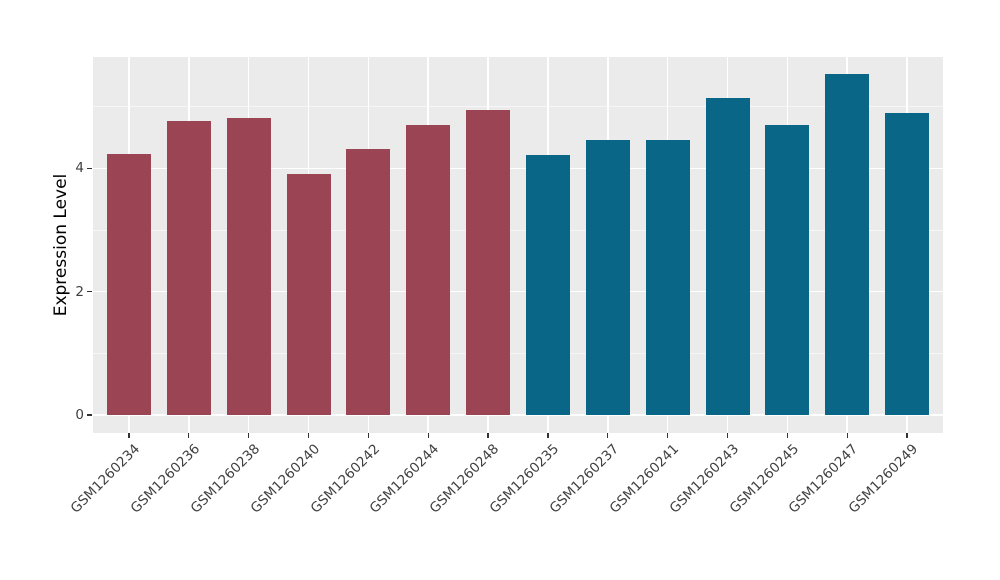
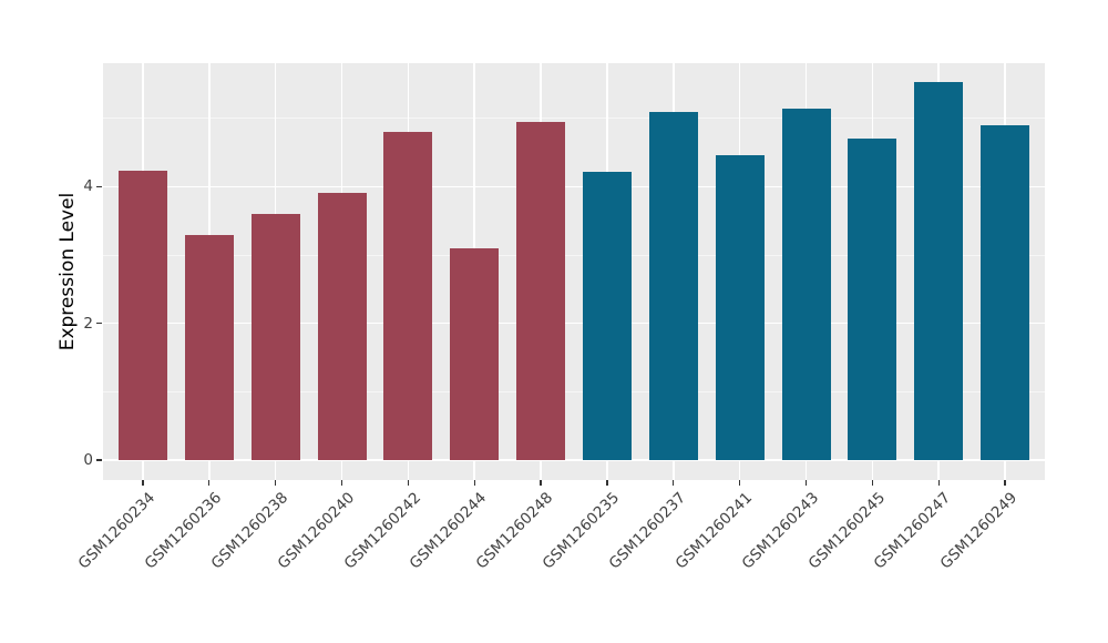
GSM1260236: 4.8 -> 3.3
GSM1260238: 4.8 -> 3.6
GSM1260242: 4.3 -> 4.8
GSM1260244: 4.7 -> 3.1
GSM1260237: 4.5 -> 5.1
